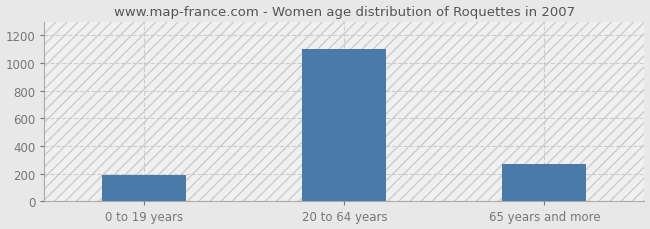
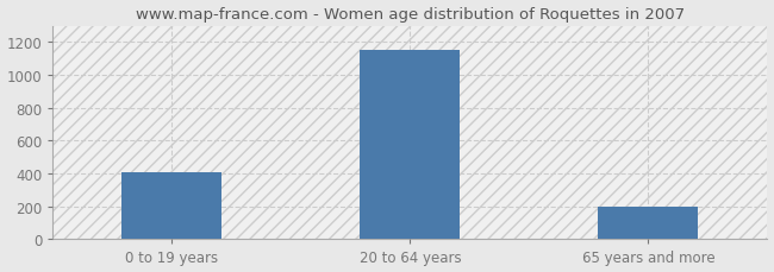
0 to 19 years: 190 -> 410
20 to 64 years: 1100 -> 1160
65 years and more: 270 -> 200
